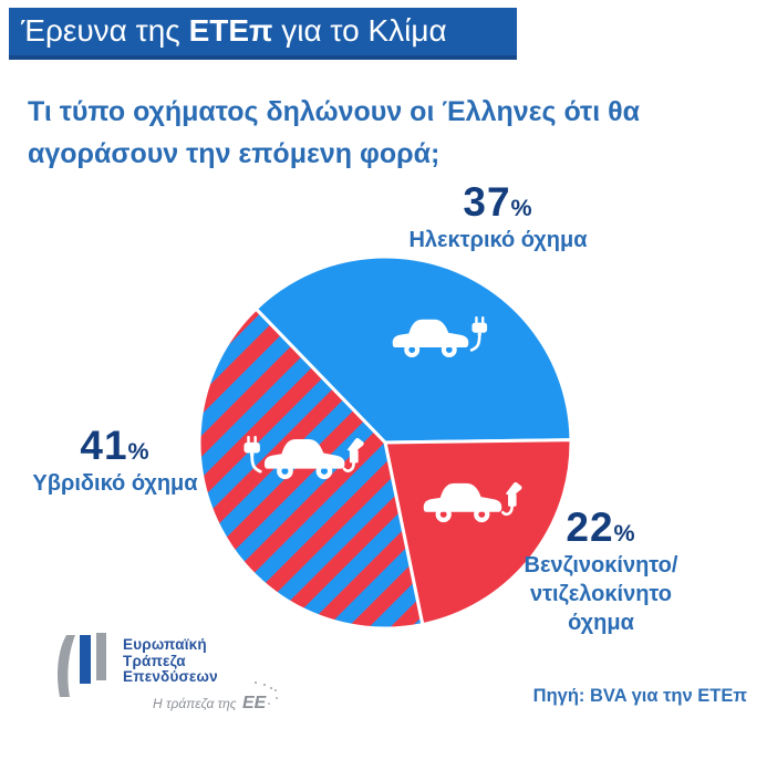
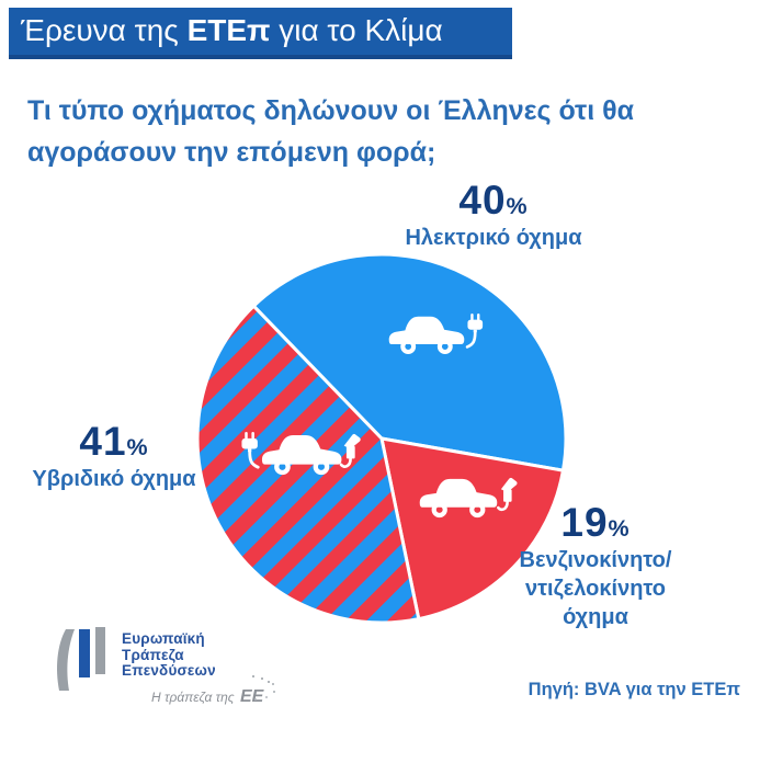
Ηλεκτρικό όχημα: 37 -> 40
Βενζινοκίνητο/ ντιζελοκίνητο όχημα: 22 -> 19
